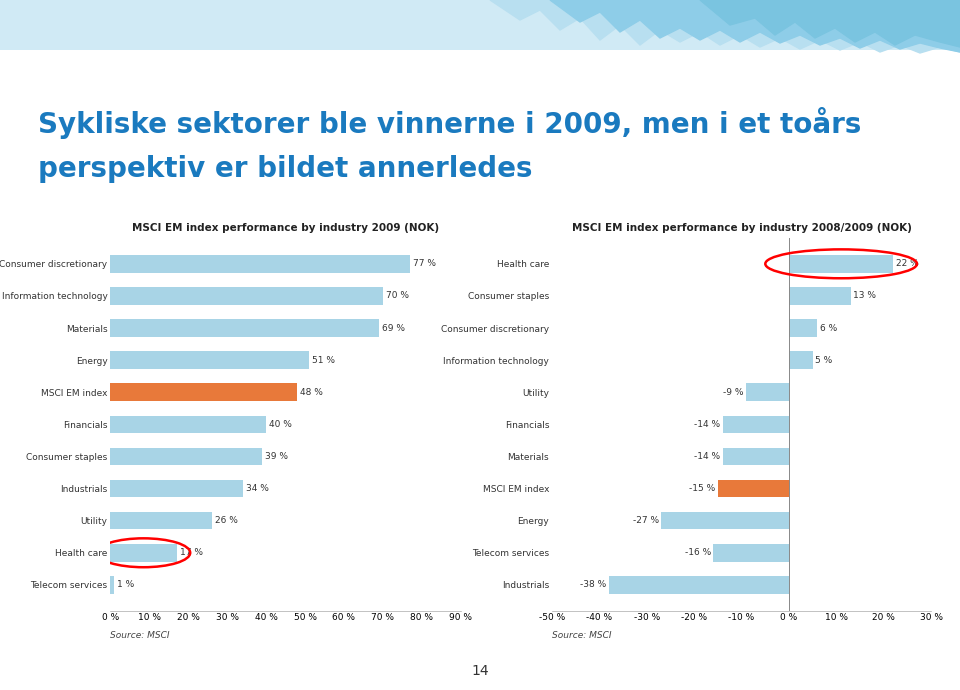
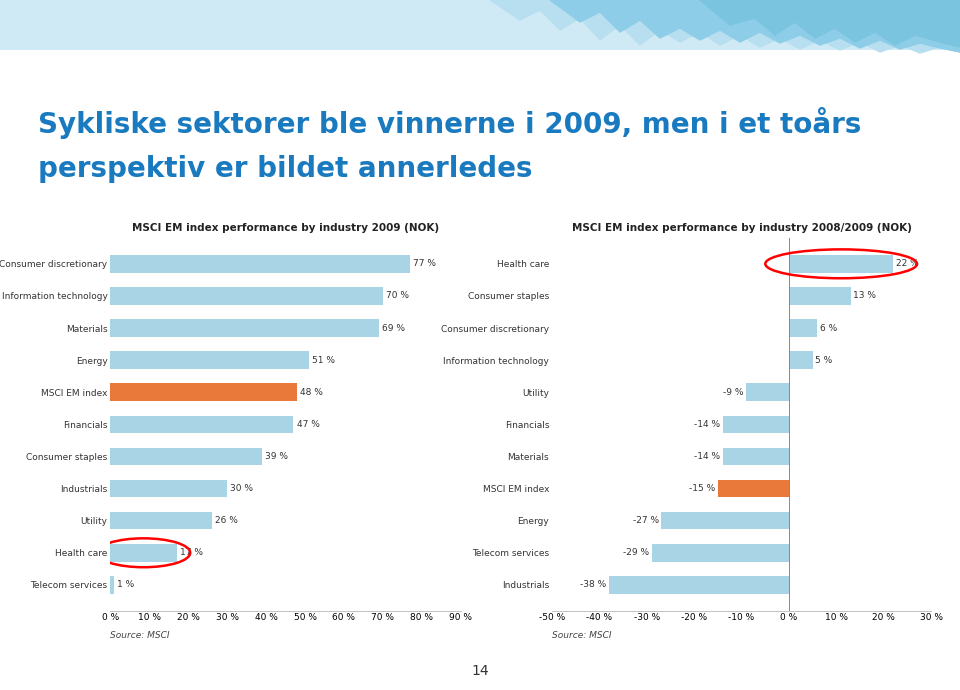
MSCI EM index performance by industry 2009 (NOK)/Financials: 40 -> 47
MSCI EM index performance by industry 2009 (NOK)/Industrials: 34 -> 30
MSCI EM index performance by industry 2008/2009 (NOK)/Telecom services: -16 -> -29
